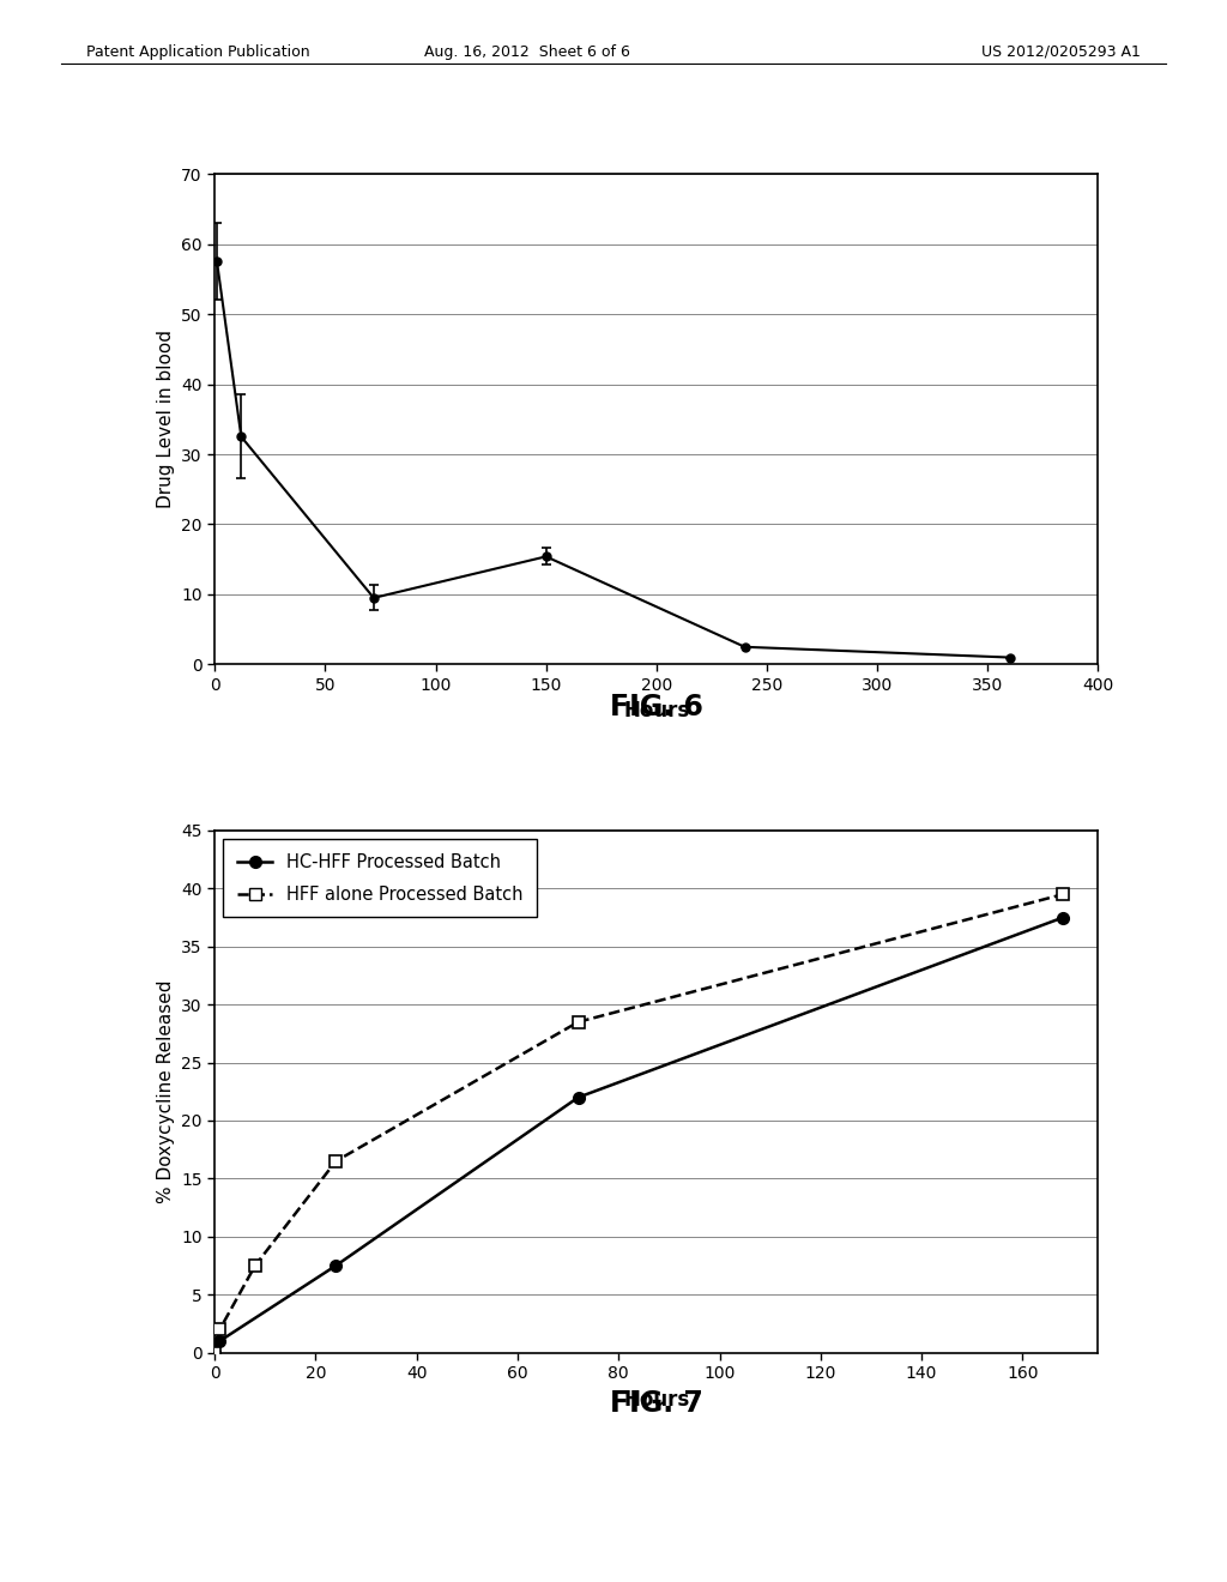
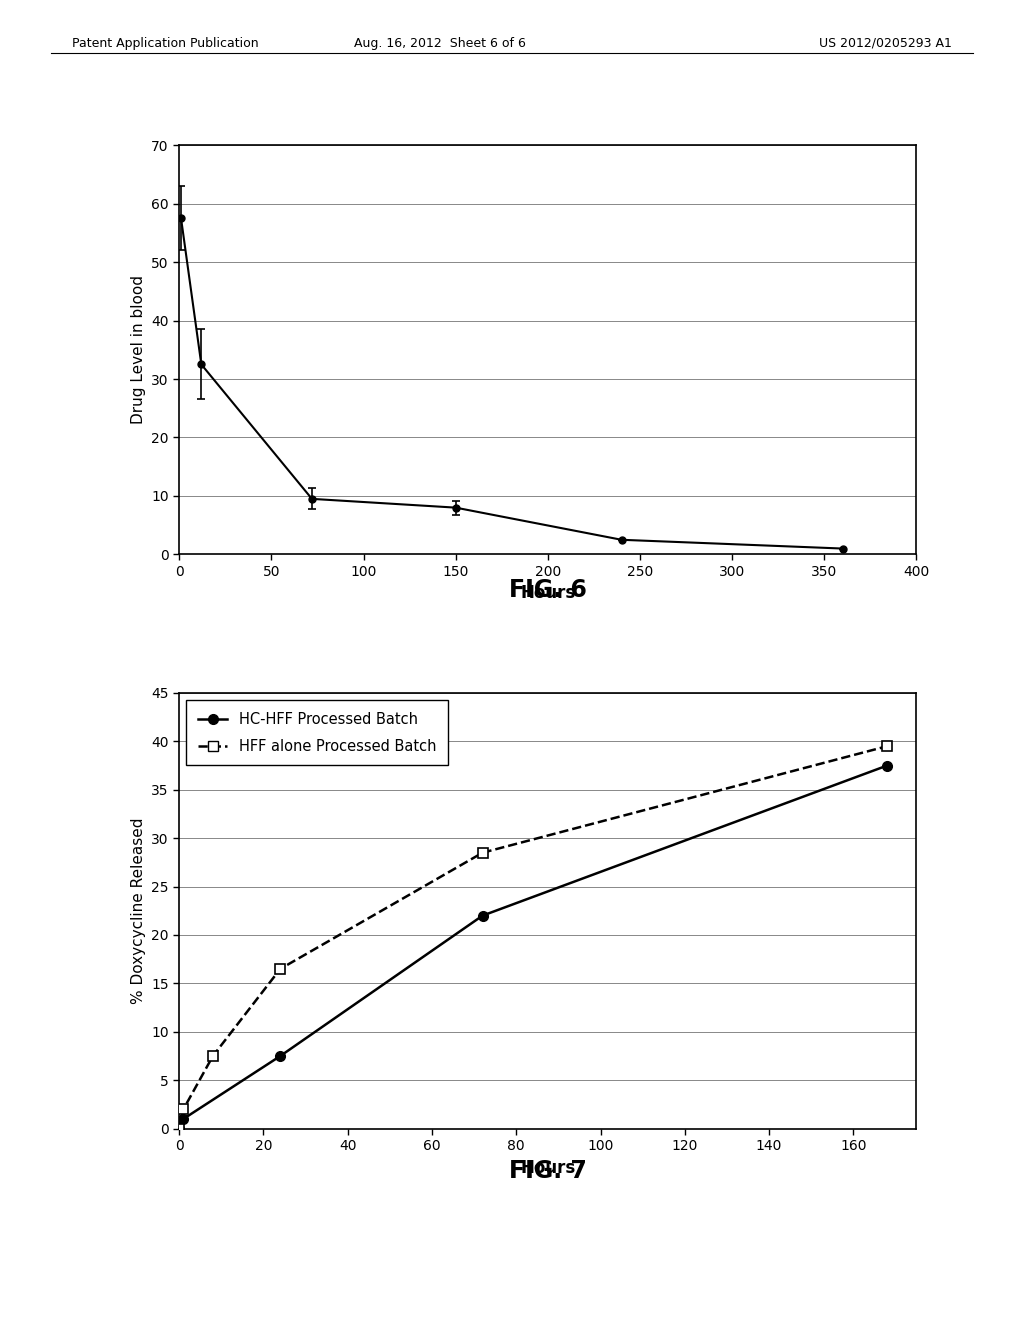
150: 15.4 -> 8.0
